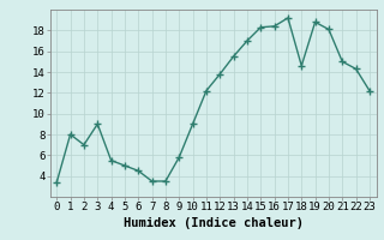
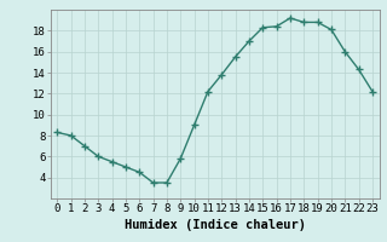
0: 3.4 -> 8.3
3: 9.0 -> 6.0
18: 14.6 -> 18.8
21: 15.0 -> 16.0
